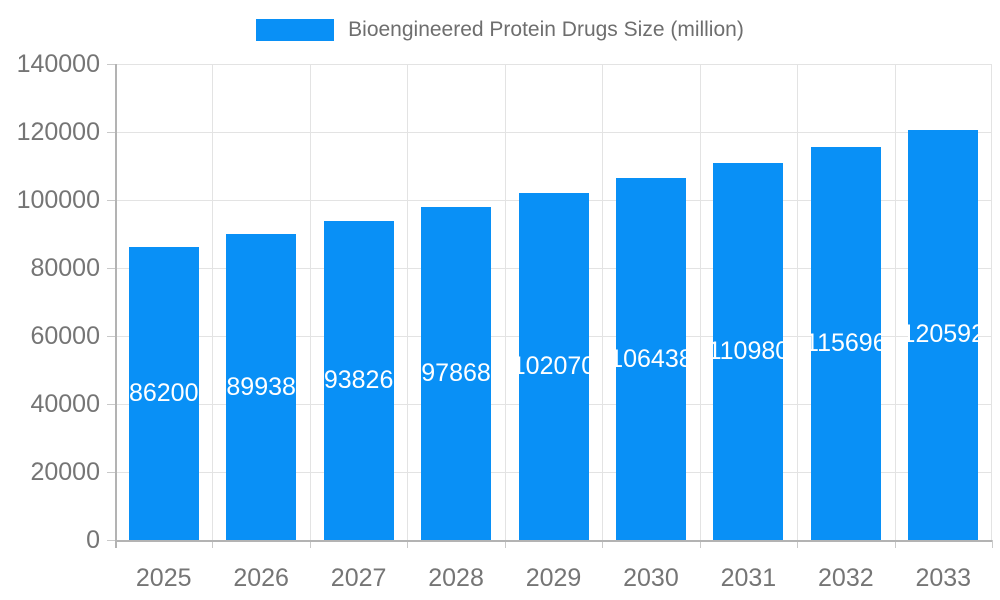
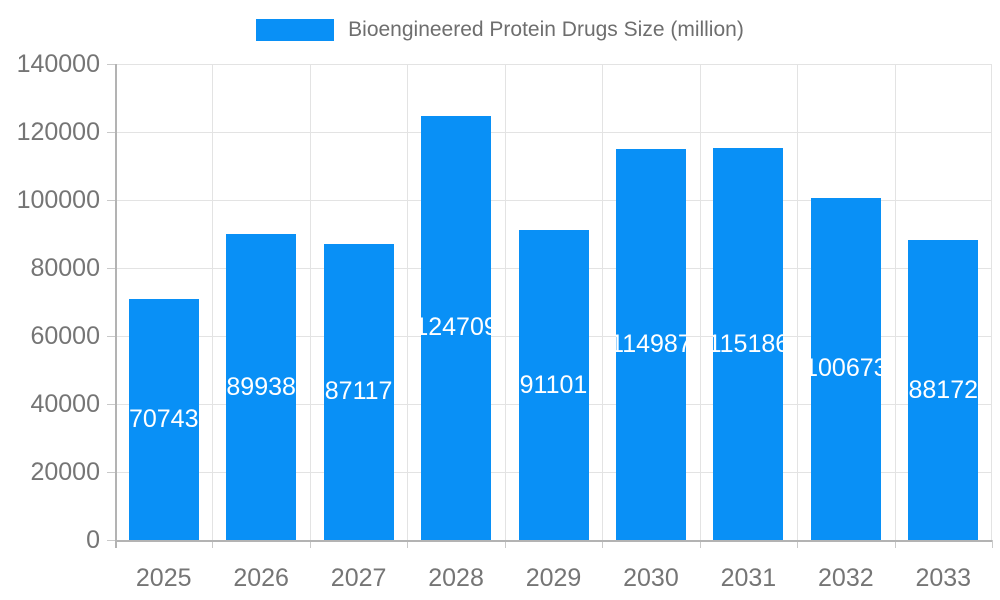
2025: 86200 -> 70743
2027: 93826 -> 87117
2028: 97868 -> 124709
2029: 102070 -> 91101
2030: 106438 -> 114987
2031: 110980 -> 115186
2032: 115696 -> 100673
2033: 120592 -> 88172
